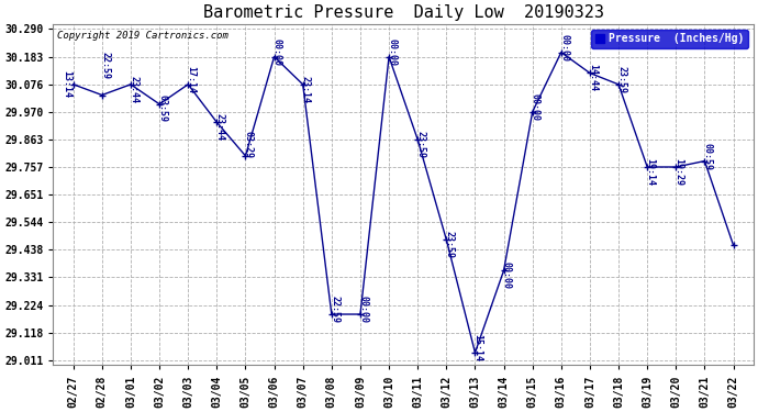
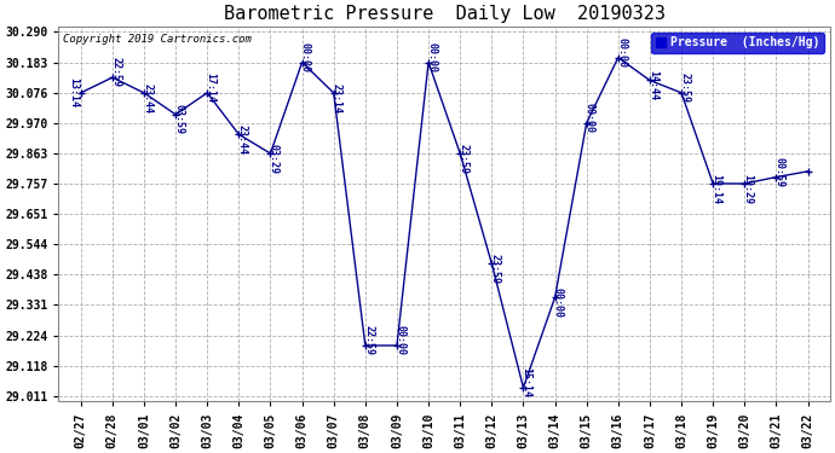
02/28: 30.035 -> 30.130
03/05: 29.800 -> 29.863
03/22: 29.455 -> 29.800
